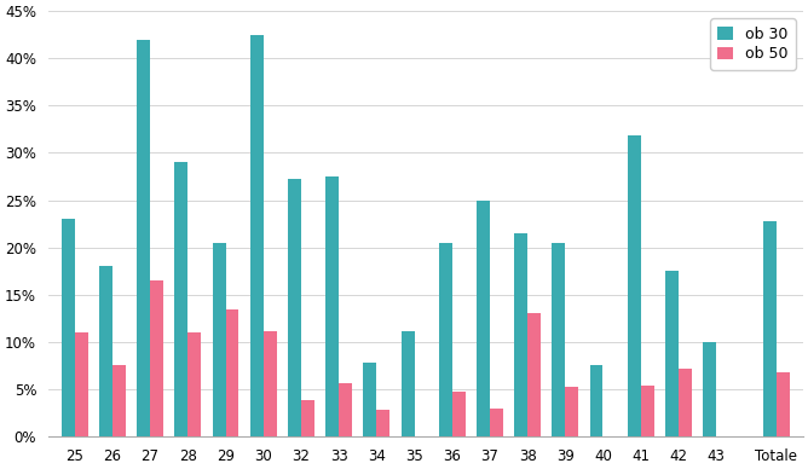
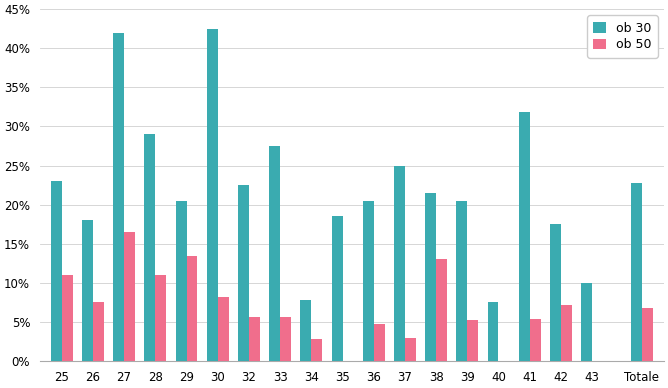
ob 50/30: 11.2% -> 8.2%
ob 30/32: 27.2% -> 22.5%
ob 50/32: 3.8% -> 5.7%
ob 30/35: 11.2% -> 18.5%
